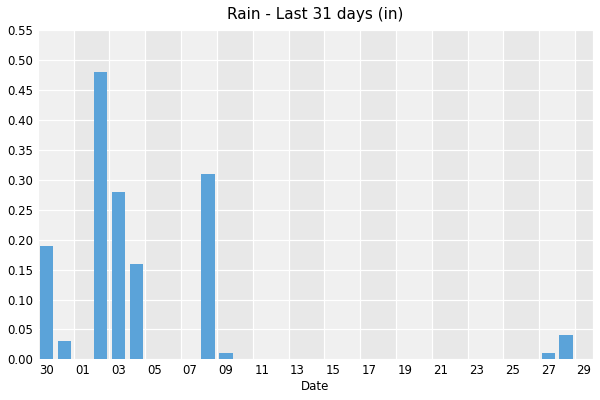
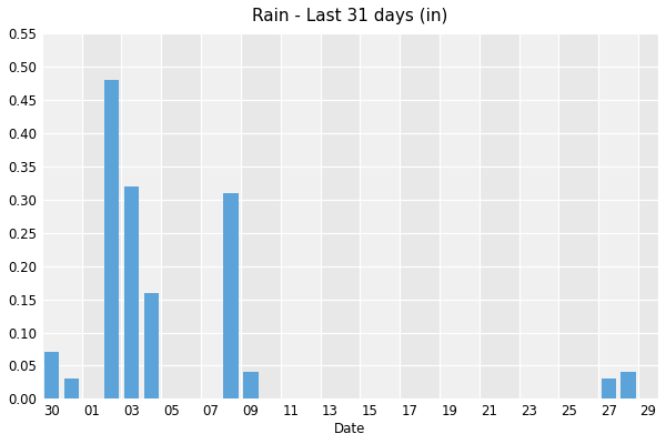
30: 0.19 -> 0.07
03: 0.28 -> 0.32
09: 0.01 -> 0.04
27: 0.01 -> 0.03
